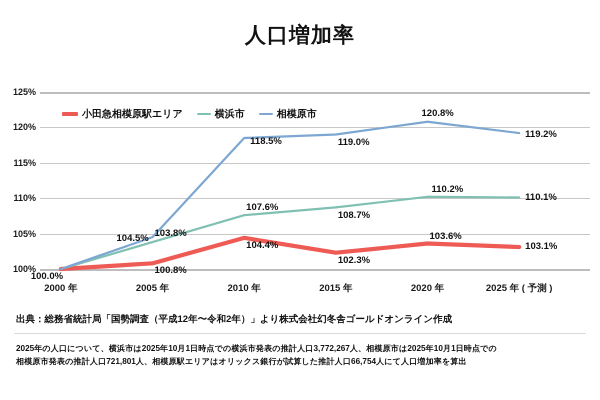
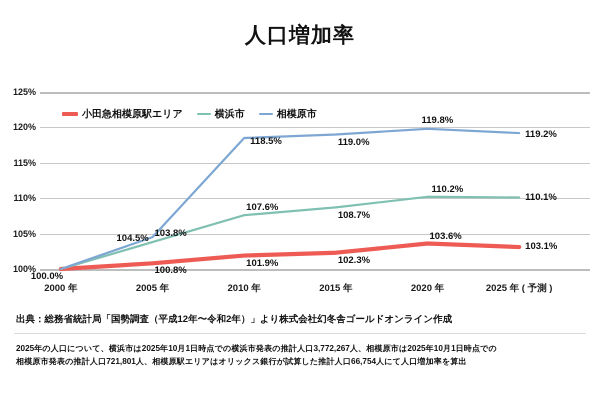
小田急相模原駅エリア/2010 年: 104.4% -> 101.9%
相模原市/2020 年: 120.8% -> 119.8%
